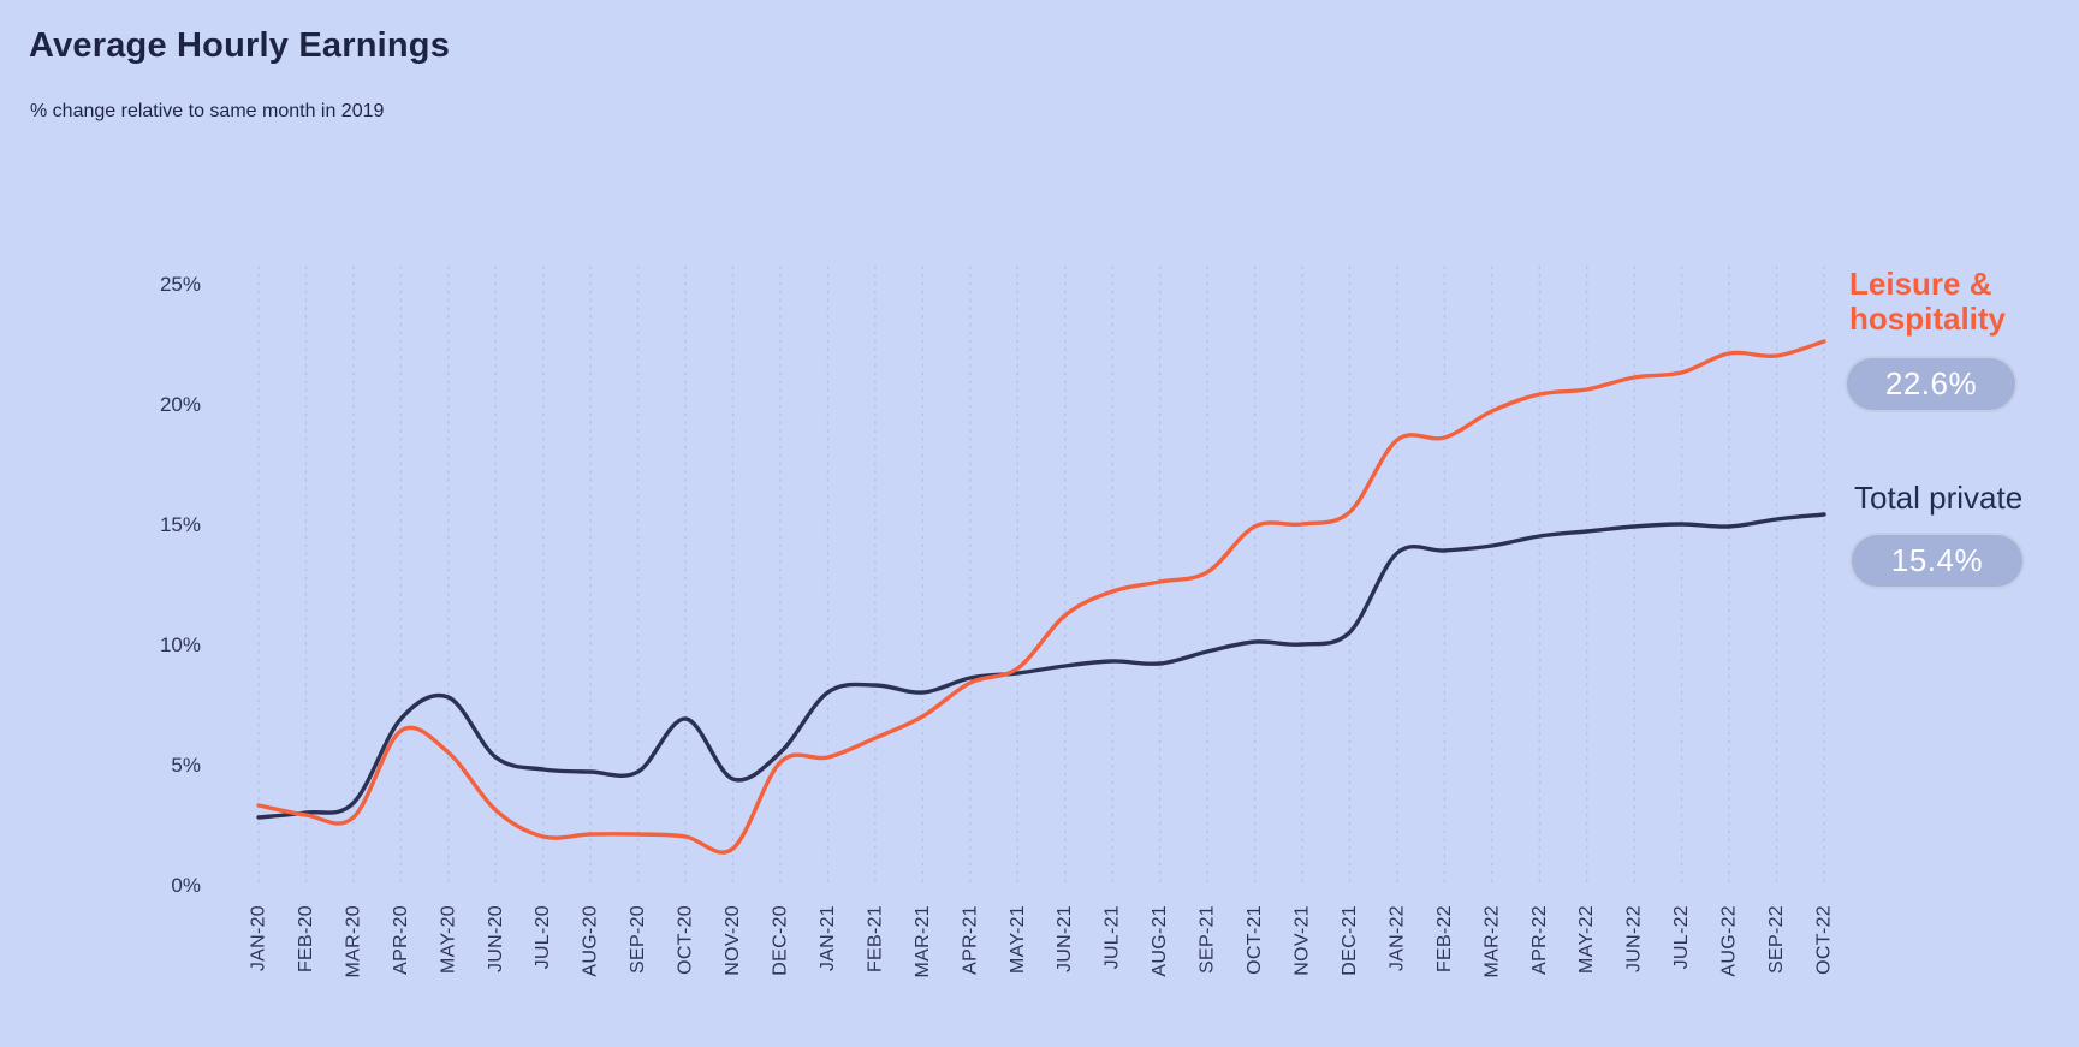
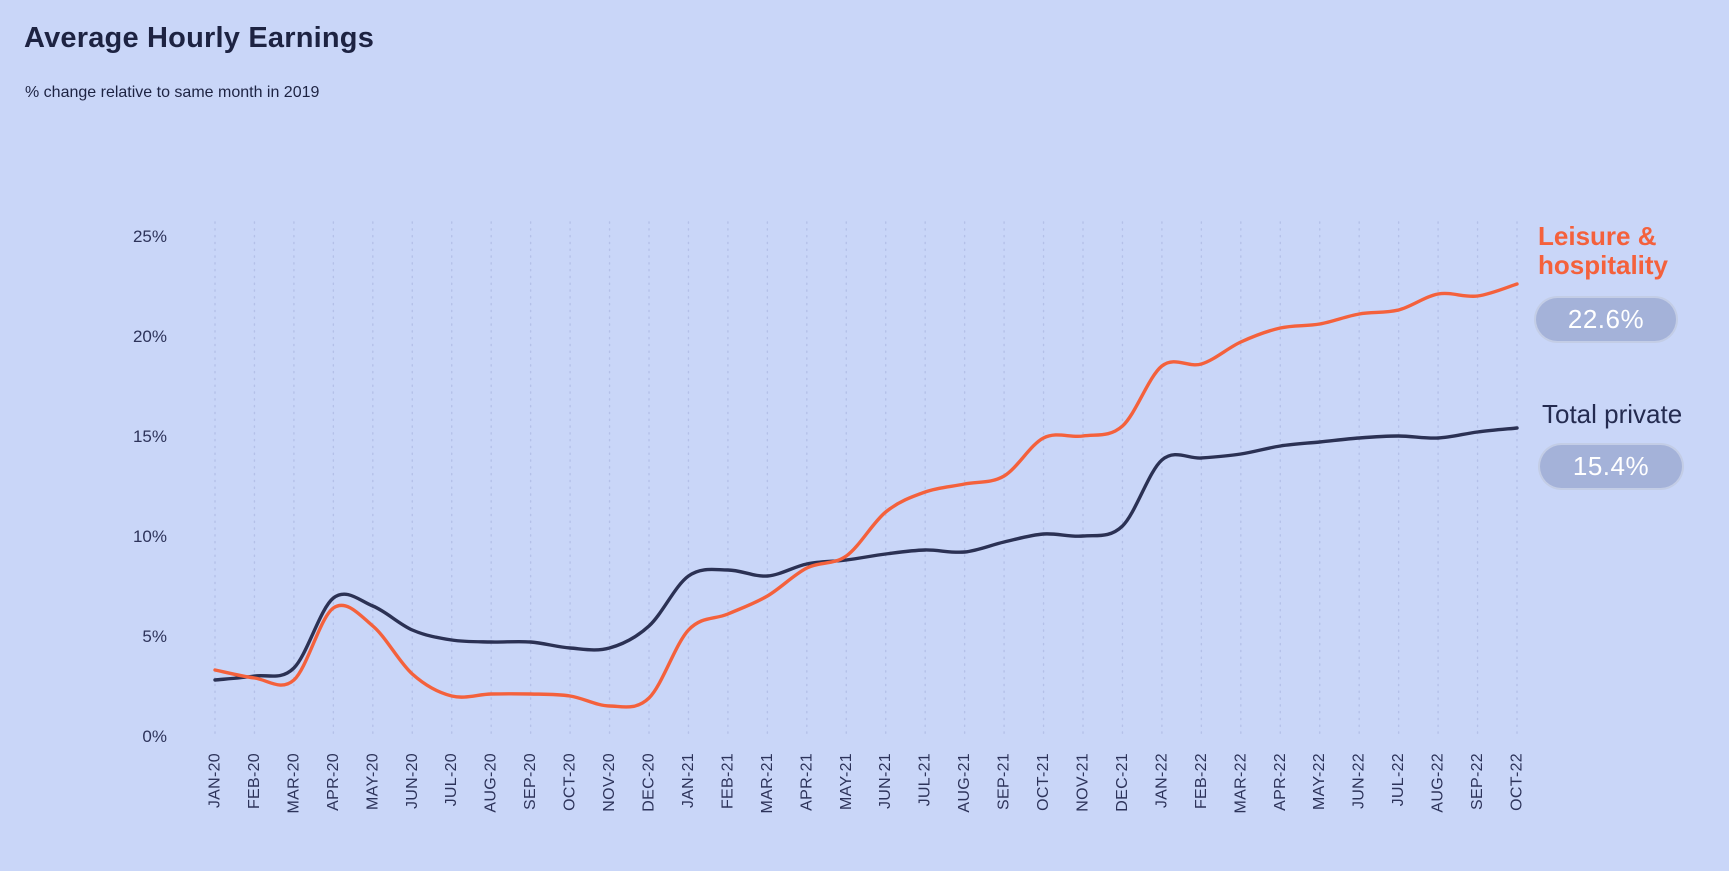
Total private/MAY-20: 7.8% -> 6.5%
Total private/OCT-20: 6.9% -> 4.4%
Leisure & hospitality/DEC-20: 5.1% -> 1.9%
